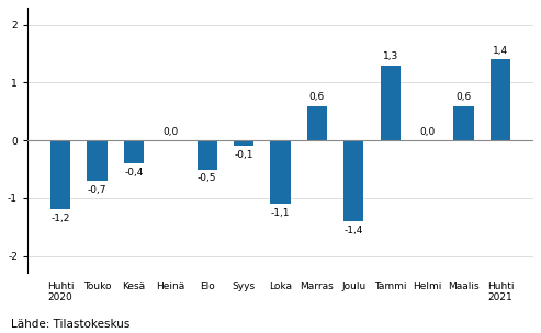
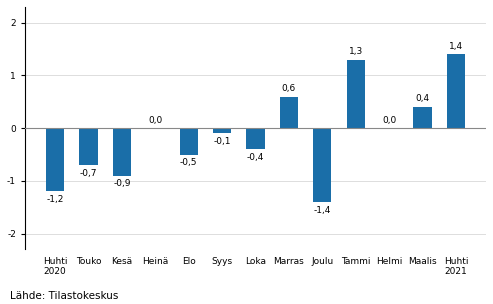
Kesä: -0,4 -> -0,9
Loka: -1,1 -> -0,4
Maalis: 0,6 -> 0,4
